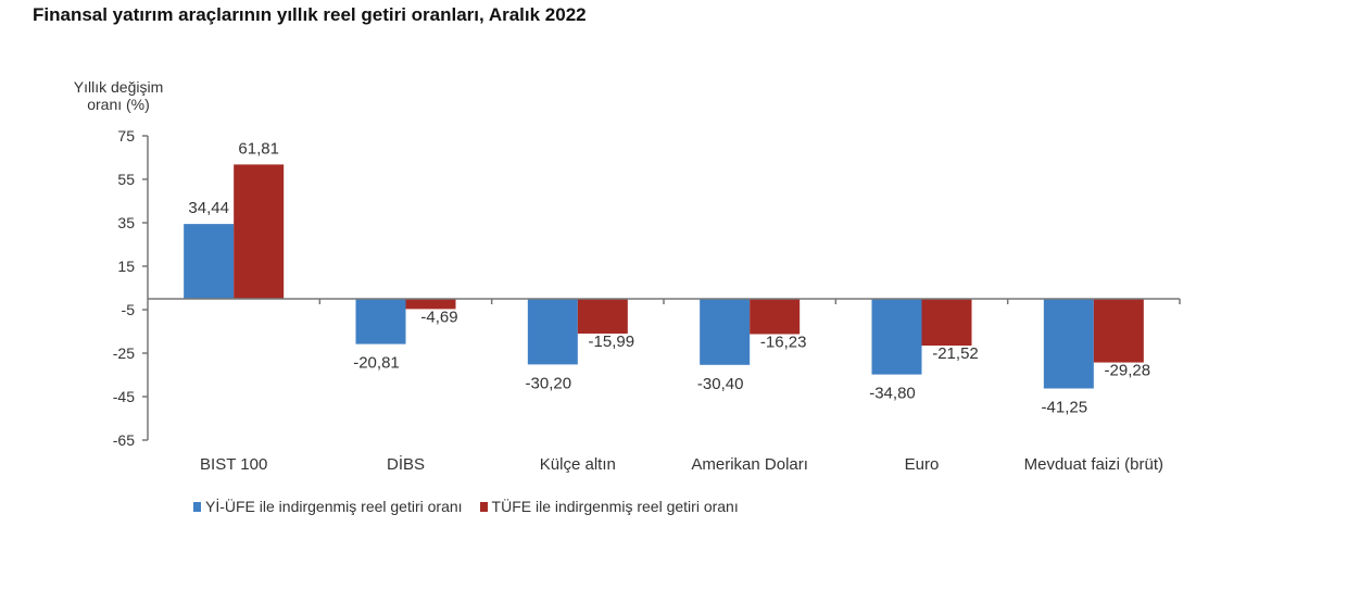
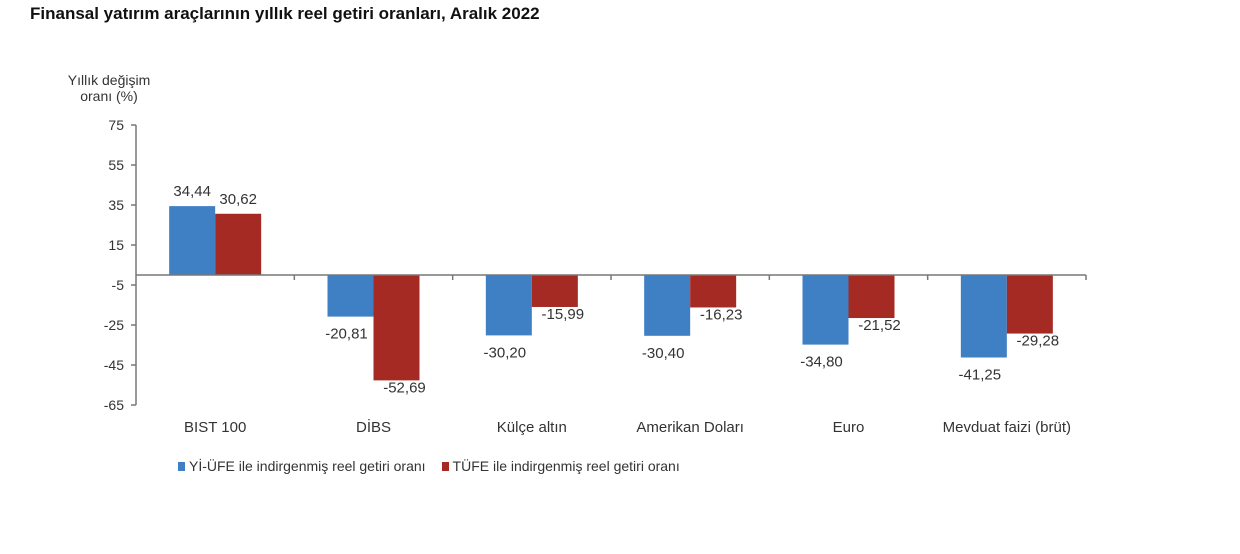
TÜFE ile indirgenmiş reel getiri oranı/BIST 100: 61,81 -> 30,62
TÜFE ile indirgenmiş reel getiri oranı/DİBS: -4,69 -> -52,69
